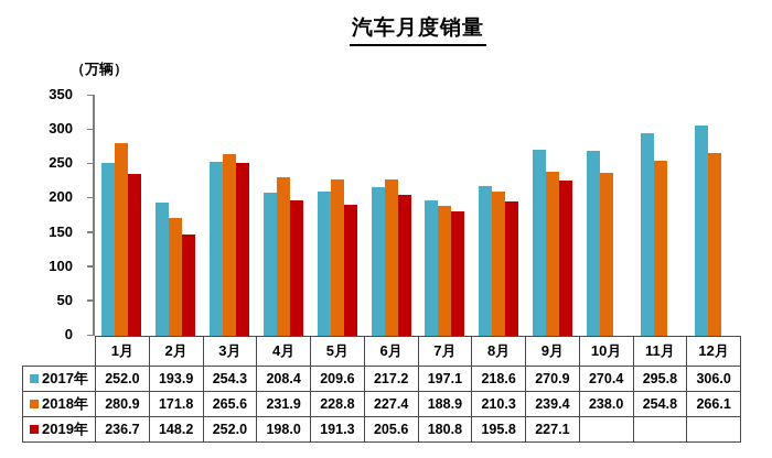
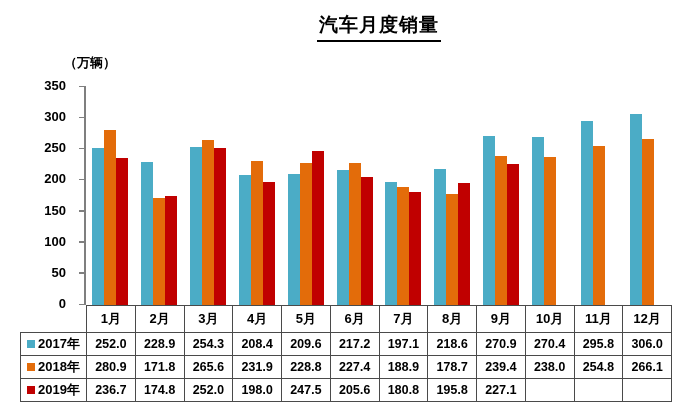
2017年/2月: 193.9 -> 228.9
2019年/2月: 148.2 -> 174.8
2019年/5月: 191.3 -> 247.5
2018年/8月: 210.3 -> 178.7
